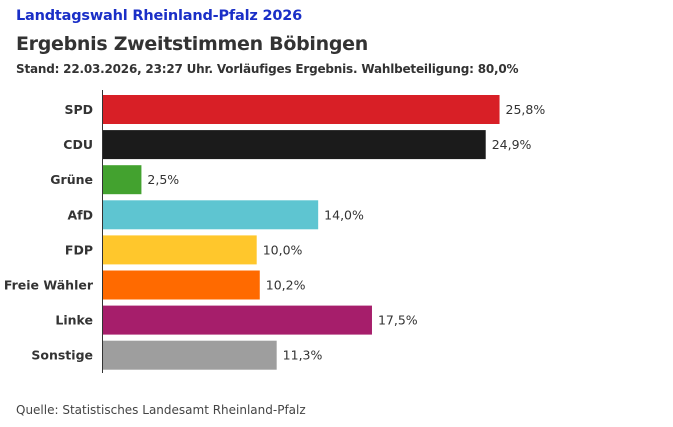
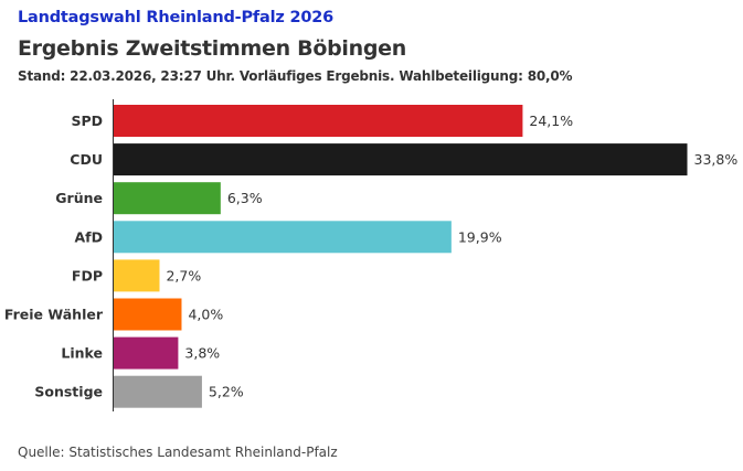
SPD: 25,8% -> 24,1%
CDU: 24,9% -> 33,8%
Grüne: 2,5% -> 6,3%
AfD: 14,0% -> 19,9%
FDP: 10,0% -> 2,7%
Freie Wähler: 10,2% -> 4,0%
Linke: 17,5% -> 3,8%
Sonstige: 11,3% -> 5,2%
